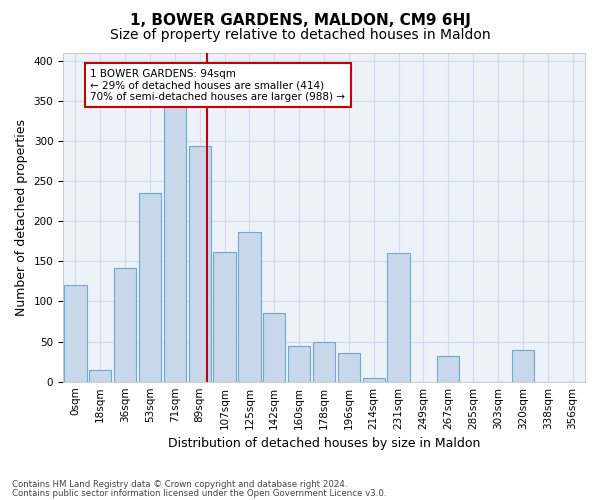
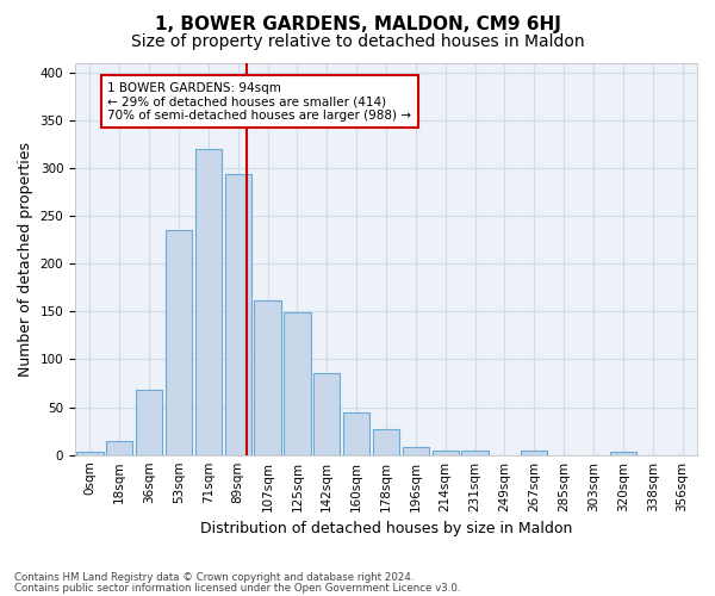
0sqm: 120 -> 3
36sqm: 142 -> 68
71sqm: 344 -> 320
125sqm: 186 -> 149
178sqm: 50 -> 27
196sqm: 36 -> 8
231sqm: 160 -> 4
267sqm: 32 -> 4
320sqm: 40 -> 3
